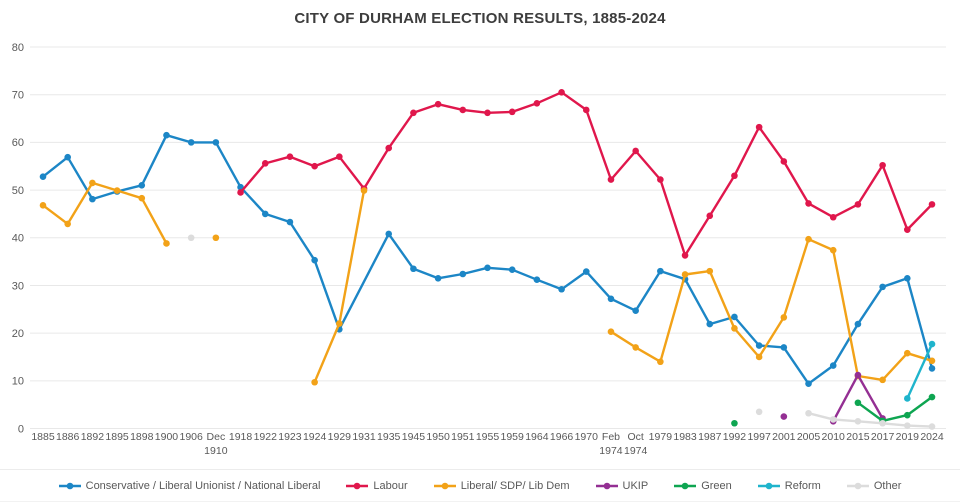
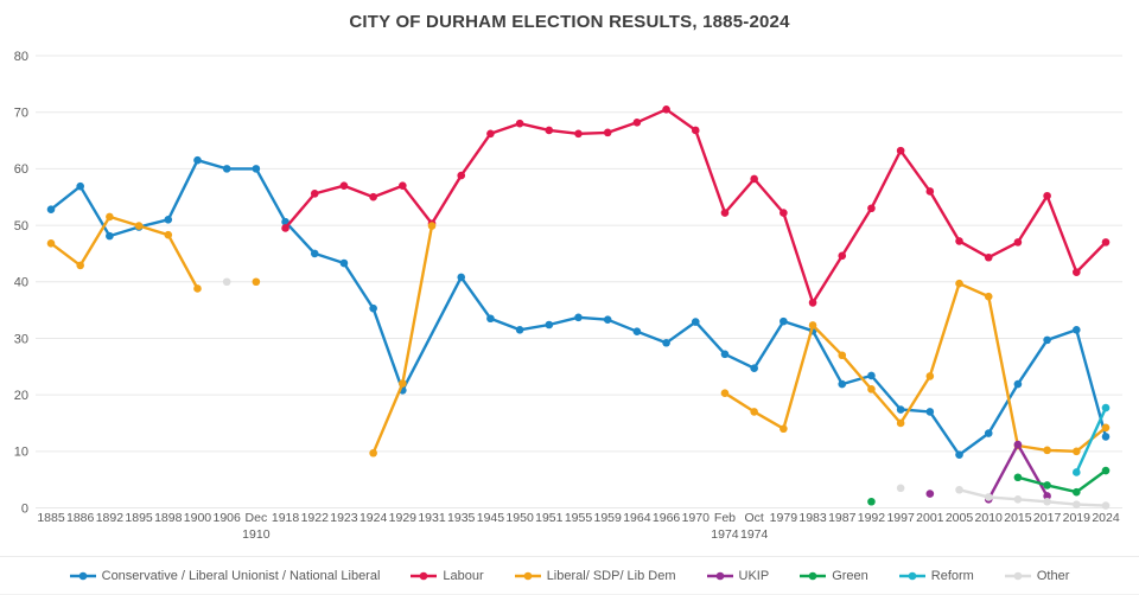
Liberal/ SDP/ Lib Dem/1987: 33 -> 27
Green/2017: 2 -> 4
Liberal/ SDP/ Lib Dem/2019: 16 -> 10
